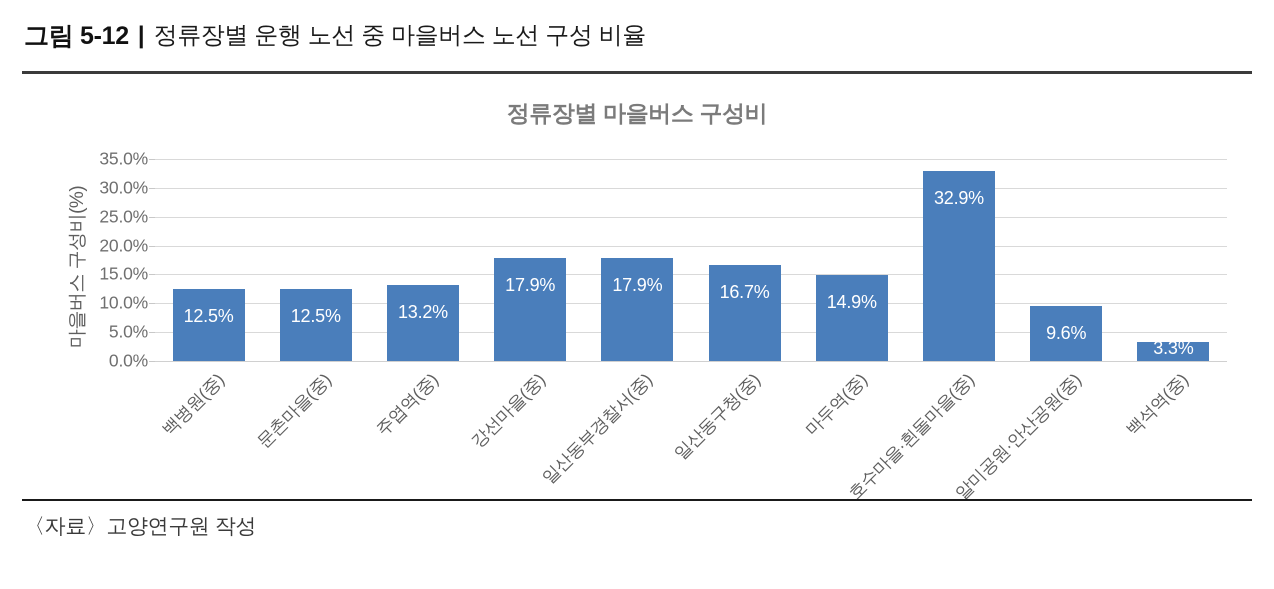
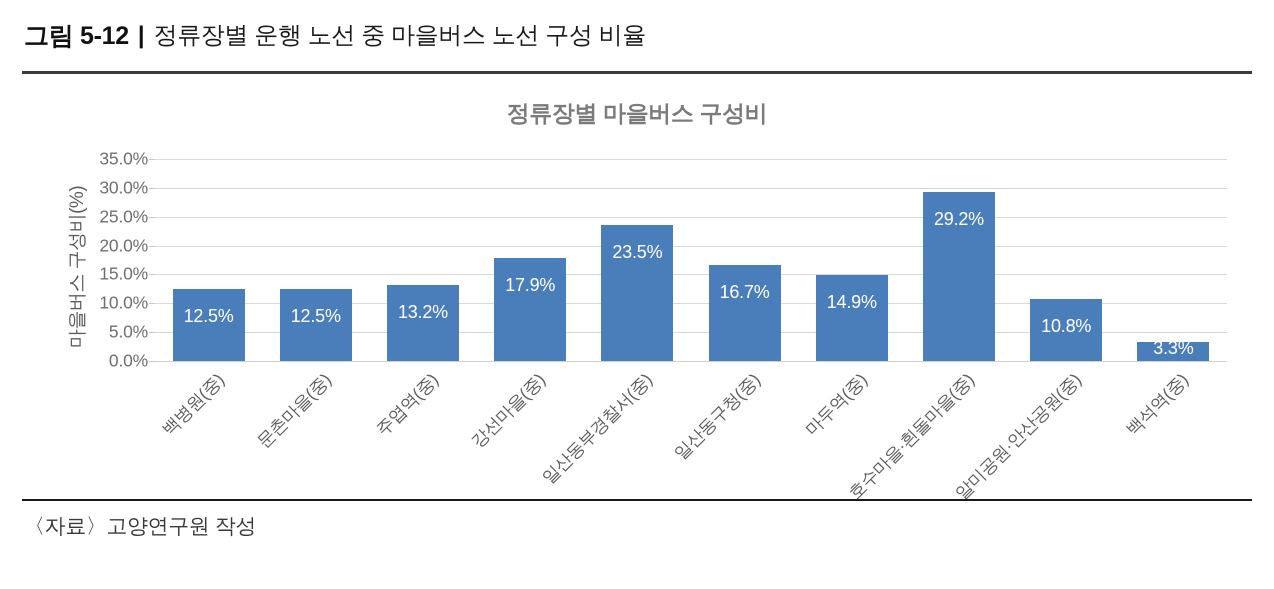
일산동부경찰서(중): 17.9% -> 23.5%
호수마을·흰돌마을(중): 32.9% -> 29.2%
알미공원·안산공원(중): 9.6% -> 10.8%
